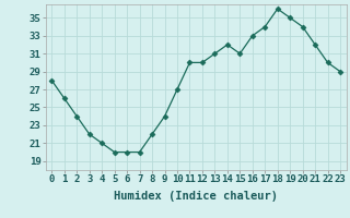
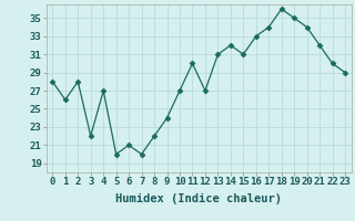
2: 24 -> 28
4: 21 -> 27
6: 20 -> 21
12: 30 -> 27
